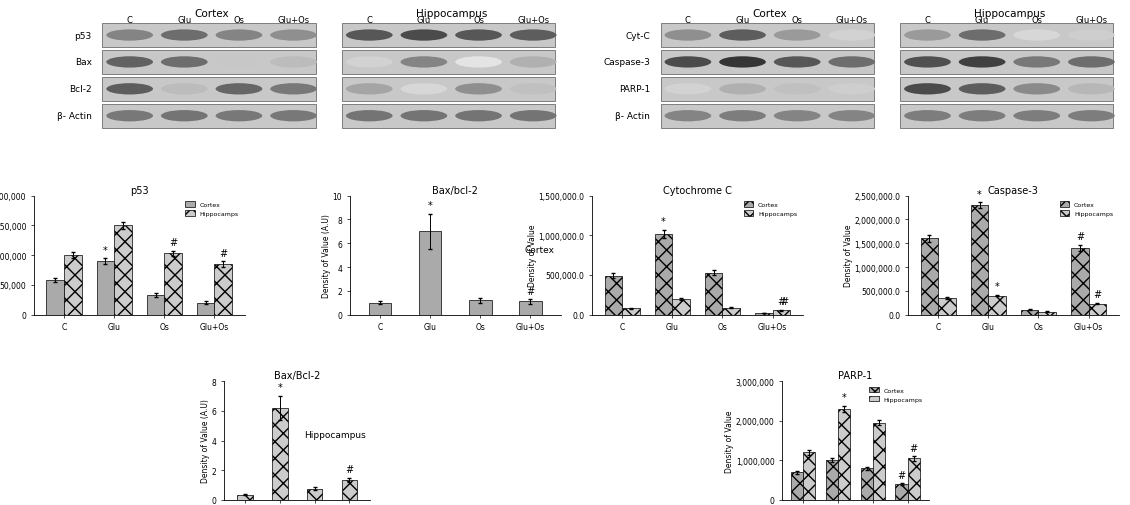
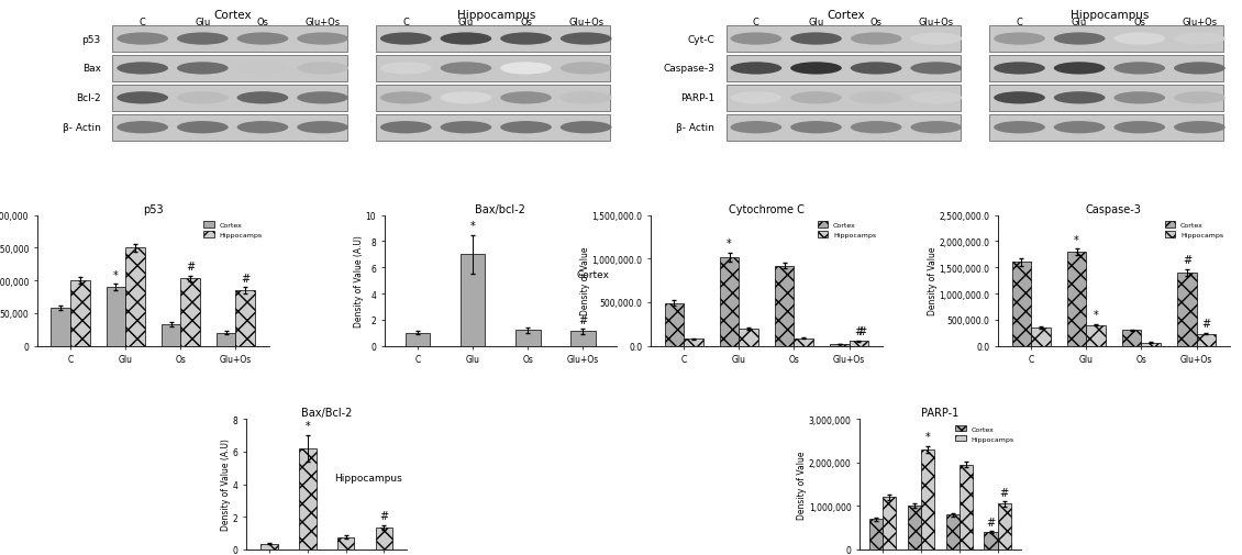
Cytochrome C/Cortex/Os: 530,000 -> 920,000
Caspase-3/Cortex/Glu: 2,300,000 -> 1,800,000
Caspase-3/Cortex/Os: 100,000 -> 300,000
